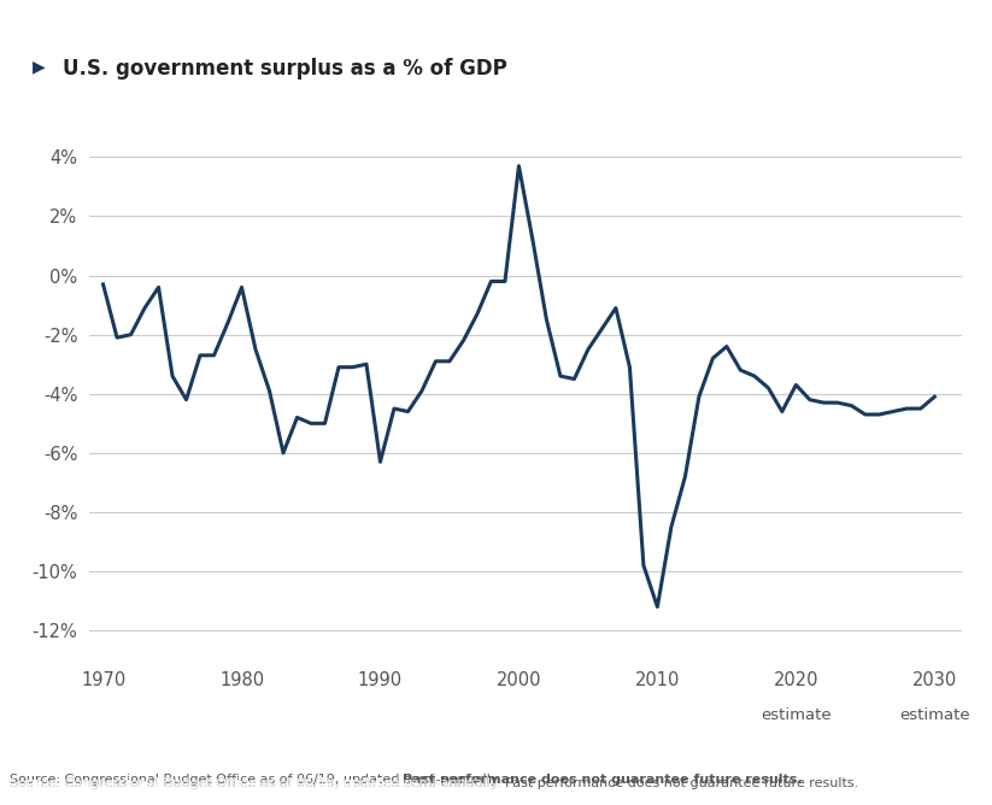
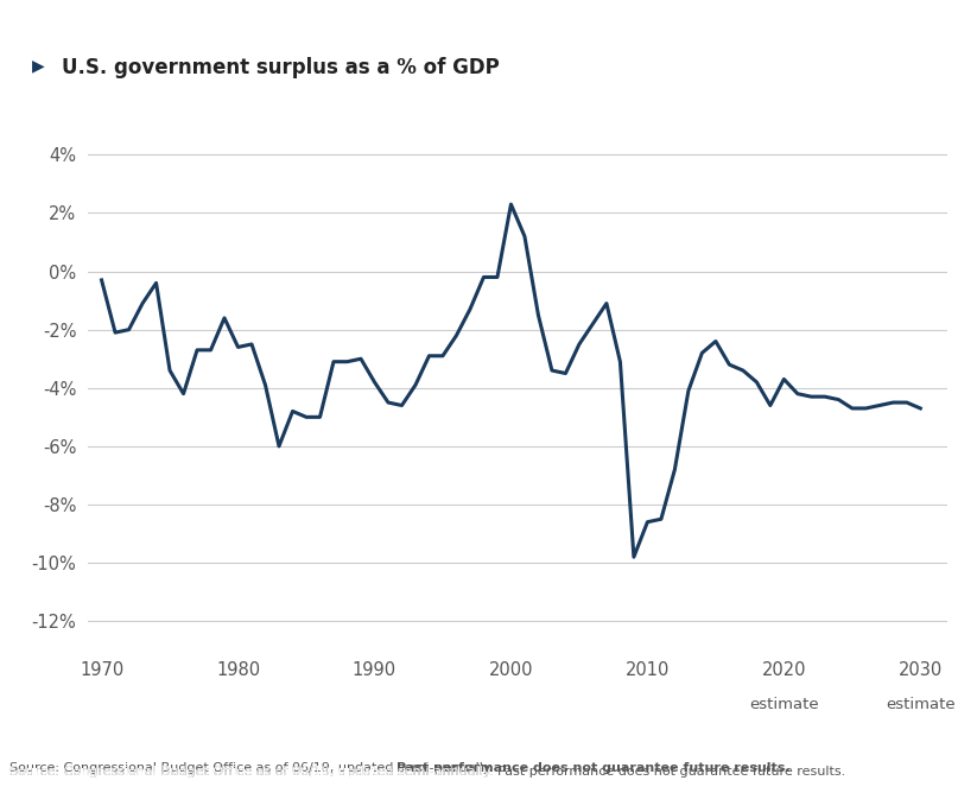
1980: -0.4% -> -2.6%
1990: -6.3% -> -3.8%
2000: 3.7% -> 2.3%
2010: -11.2% -> -8.6%
2030: -4.1% -> -4.7%
